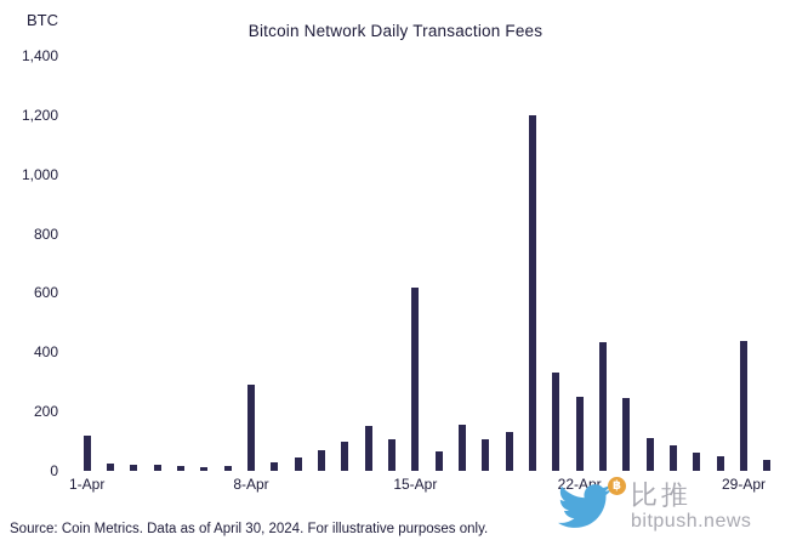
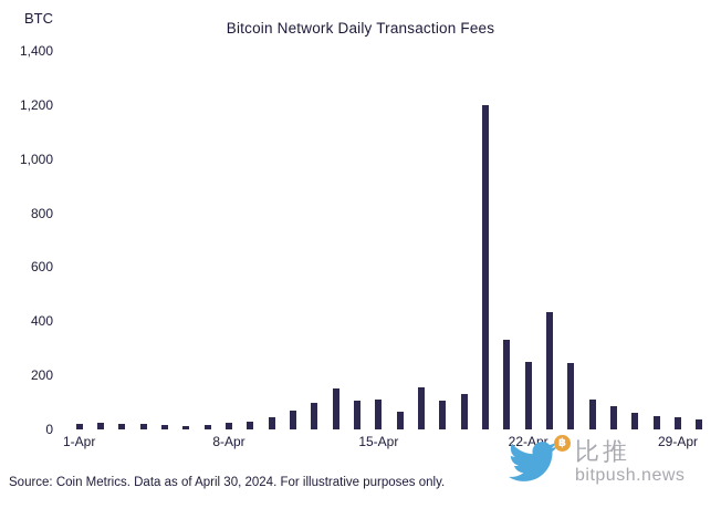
1-Apr: 120 -> 20
8-Apr: 290 -> 20
15-Apr: 620 -> 110
29-Apr: 440 -> 40
